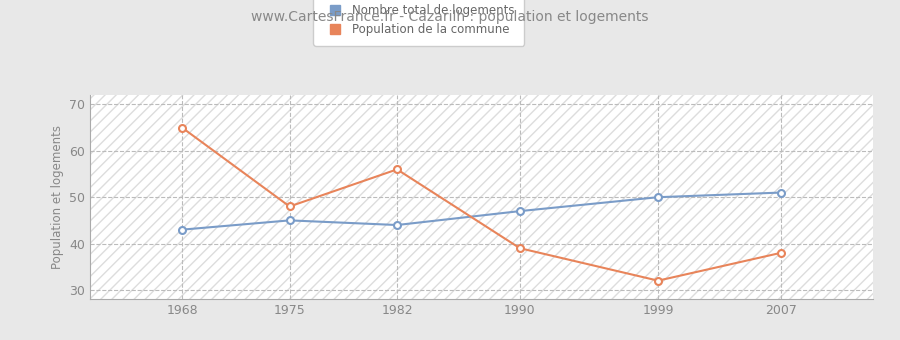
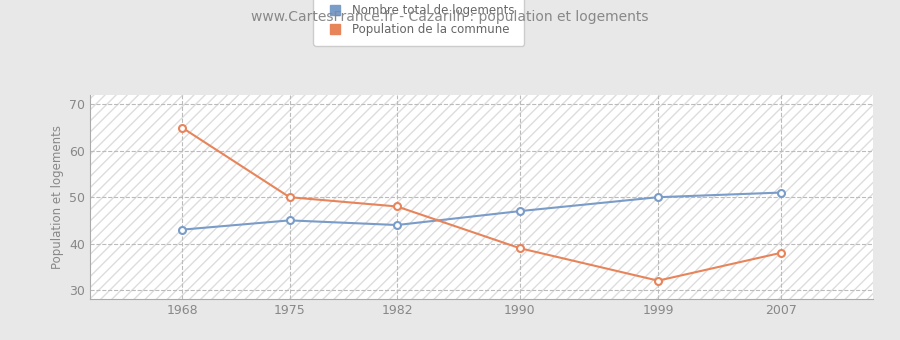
Population de la commune/1975: 48 -> 50
Population de la commune/1982: 56 -> 48
